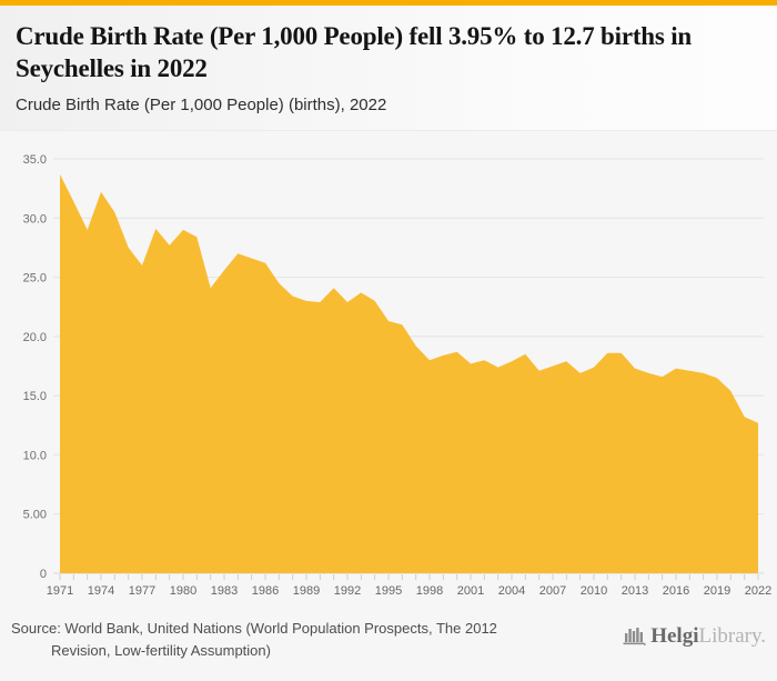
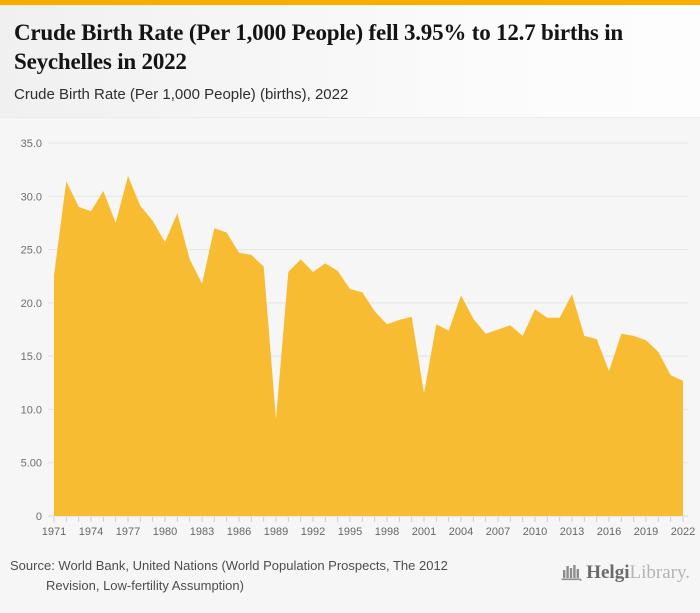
1971: 33.7 -> 22.6
1974: 32.2 -> 28.6
1977: 26.0 -> 31.9
1980: 29.0 -> 25.7
1983: 25.6 -> 21.8
1986: 26.2 -> 24.7
1989: 23.0 -> 9.1
2001: 17.7 -> 11.5
2004: 17.9 -> 20.7
2010: 17.4 -> 19.4
2013: 17.3 -> 20.8
2016: 17.3 -> 13.6
